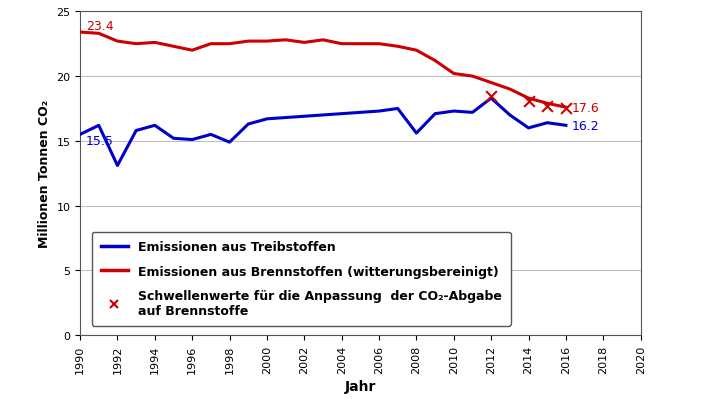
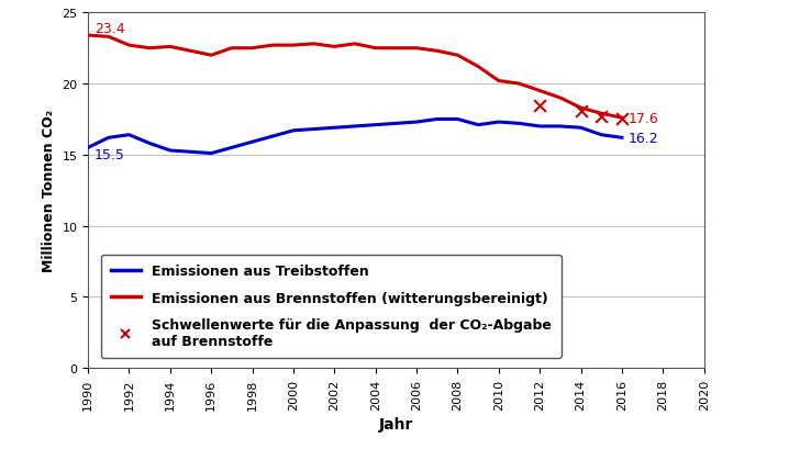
Emissionen aus Treibstoffen/1992: 13.1 -> 16.4
Emissionen aus Treibstoffen/1994: 16.2 -> 15.3
Emissionen aus Treibstoffen/1998: 14.9 -> 15.9
Emissionen aus Treibstoffen/2008: 15.6 -> 17.5
Emissionen aus Treibstoffen/2012: 18.3 -> 17.0
Emissionen aus Treibstoffen/2014: 16.0 -> 16.9
